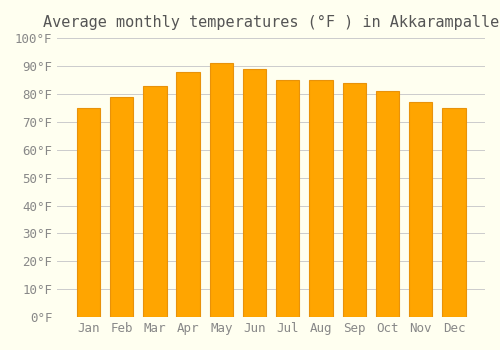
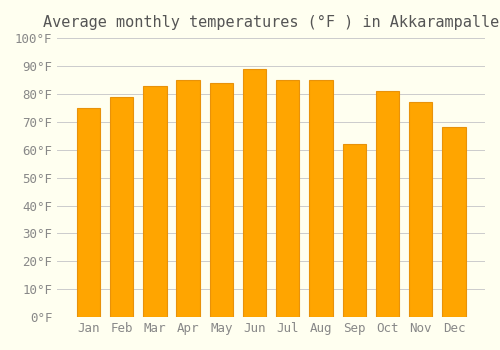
Apr: 88°F -> 85°F
May: 91°F -> 84°F
Sep: 84°F -> 62°F
Dec: 75°F -> 68°F
